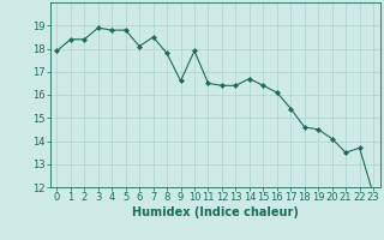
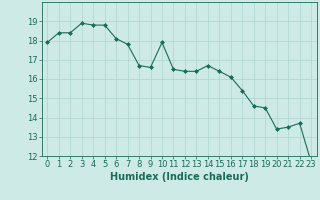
7: 18.5 -> 17.8
8: 17.8 -> 16.7
20: 14.1 -> 13.4
